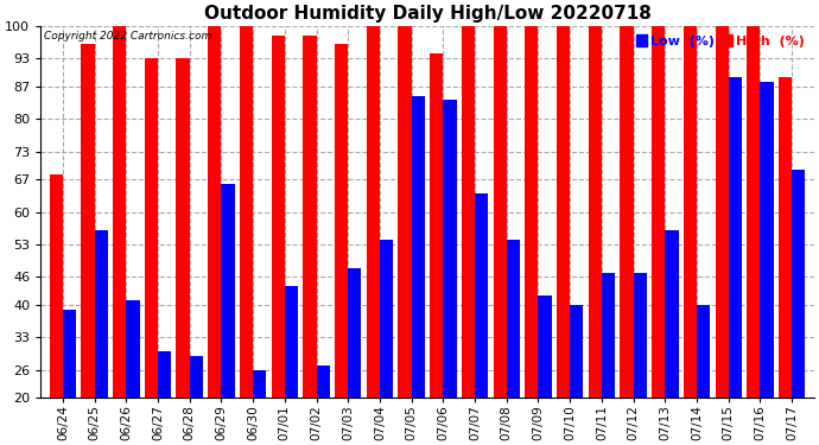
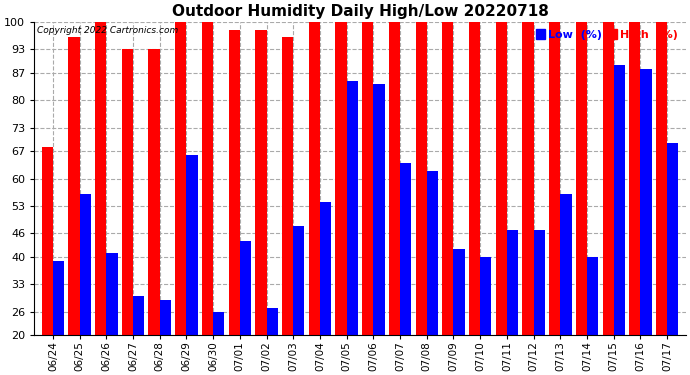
High (%)/07/06: 94 -> 100
Low (%)/07/08: 54 -> 62
High (%)/07/17: 89 -> 100
